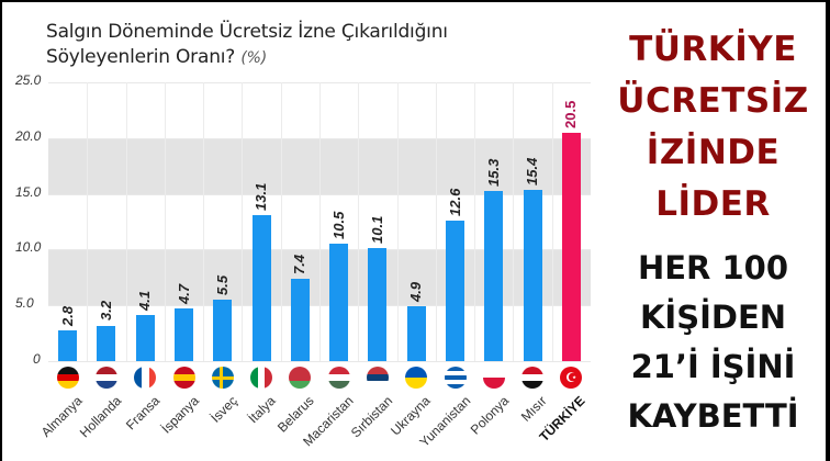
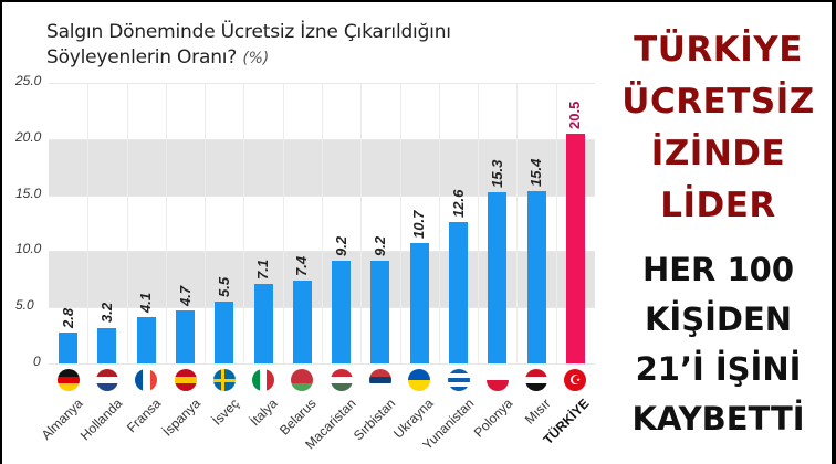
İtalya: 13.1 -> 7.1
Macaristan: 10.5 -> 9.2
Sırbistan: 10.1 -> 9.2
Ukrayna: 4.9 -> 10.7
